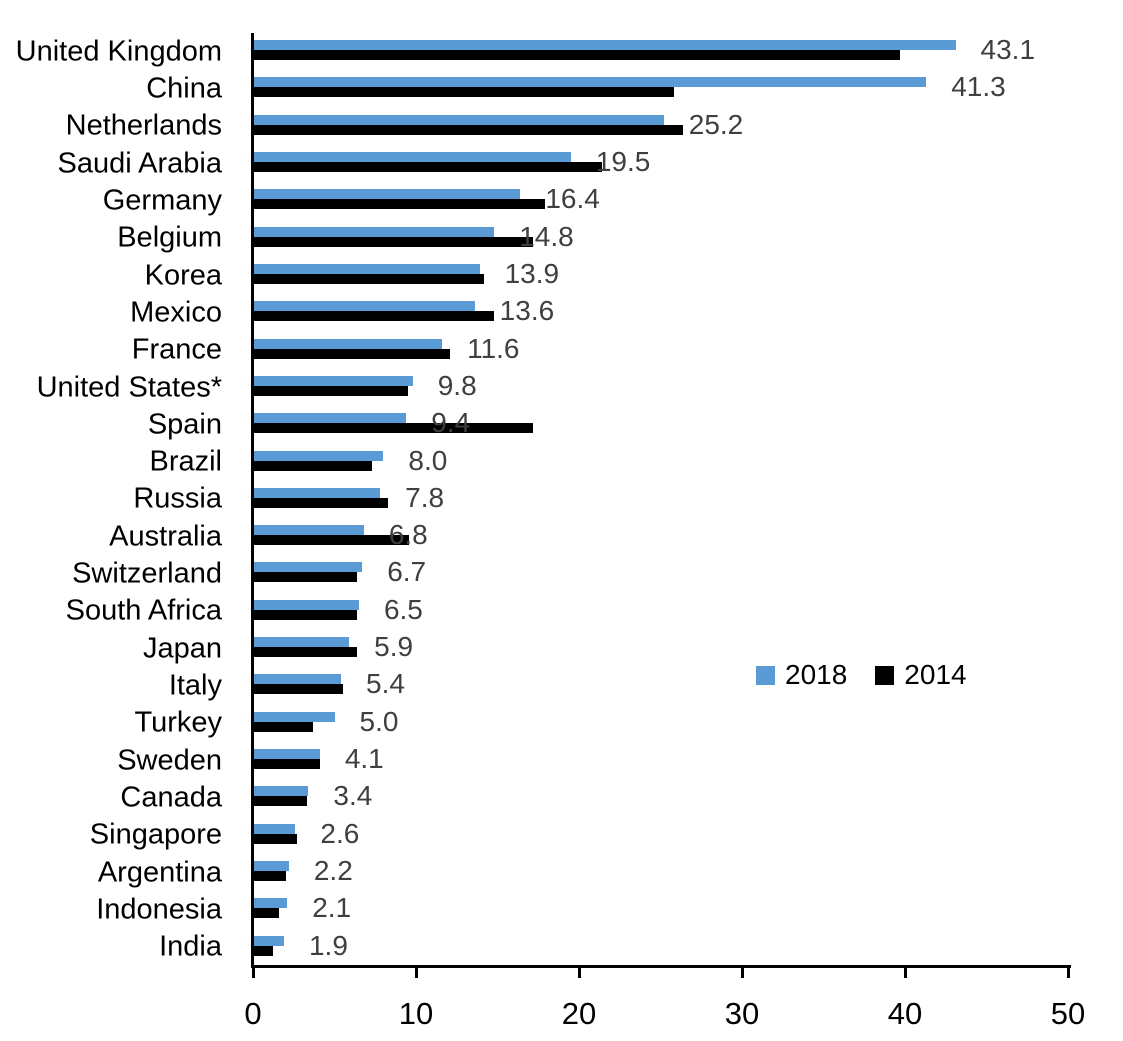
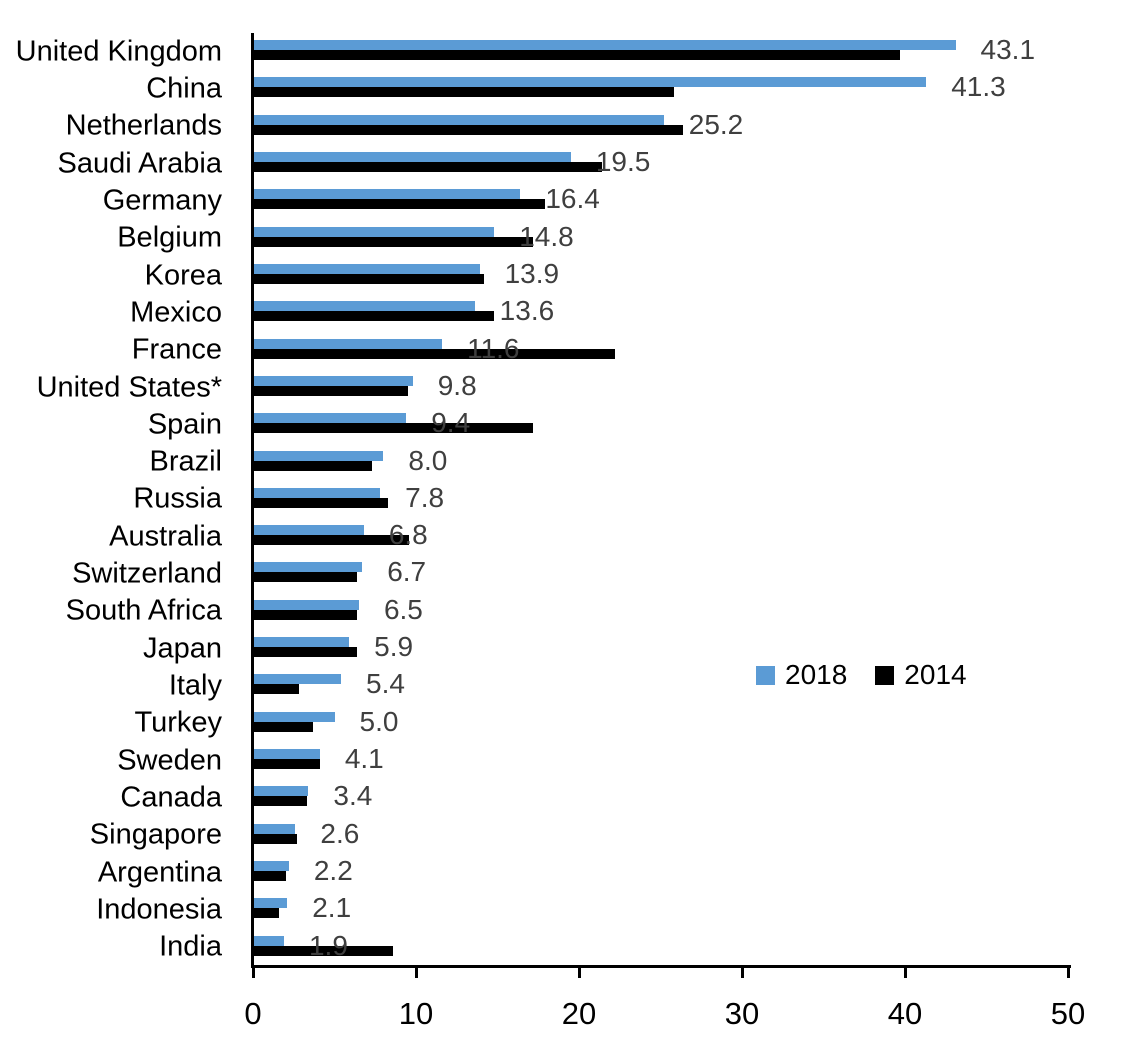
2014/France: 12.1 -> 22.2
2014/Italy: 5.5 -> 2.8
2014/India: 1.2 -> 8.6
